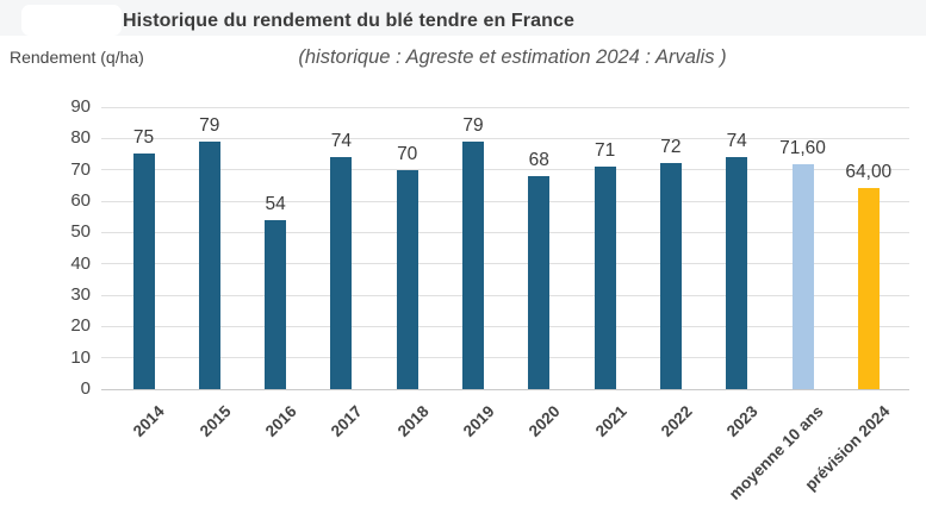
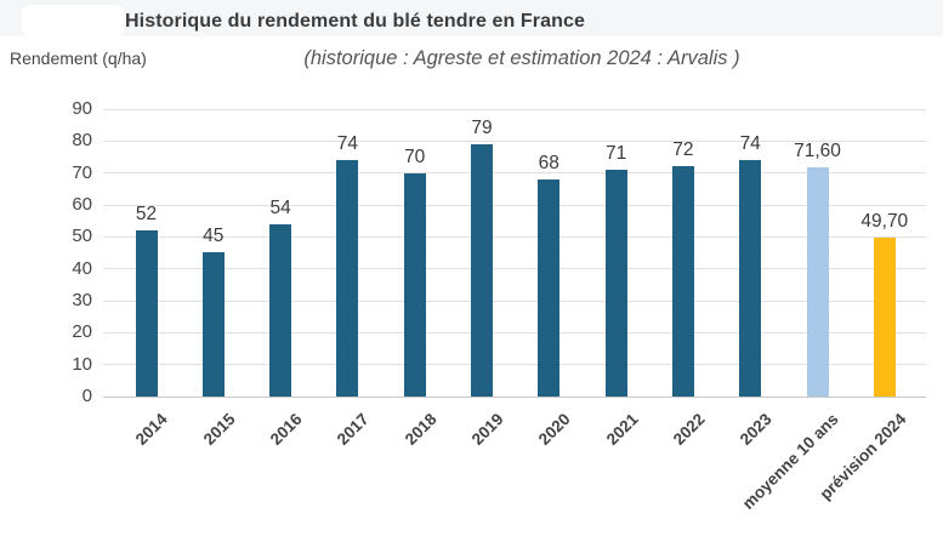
2014: 75 -> 52
2015: 79 -> 45
prévision 2024: 64,00 -> 49,70
